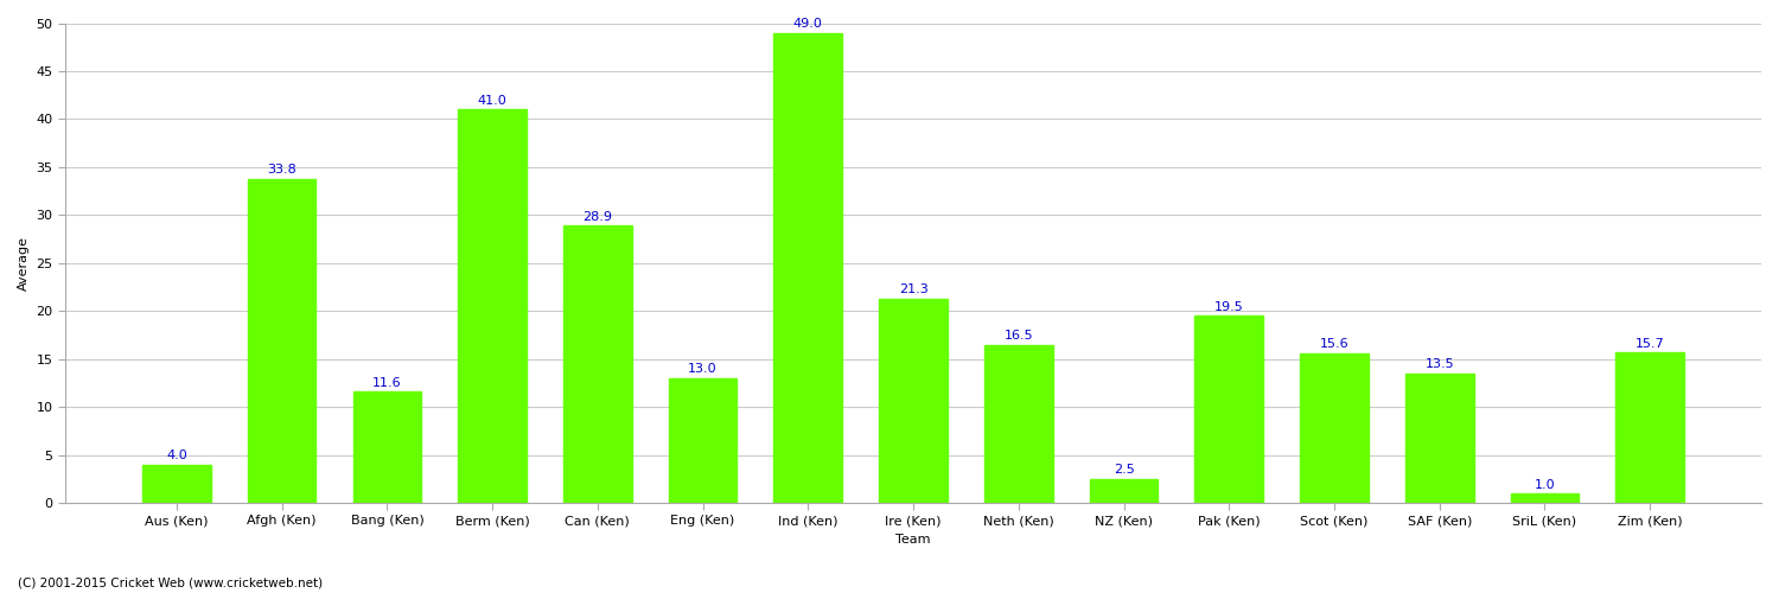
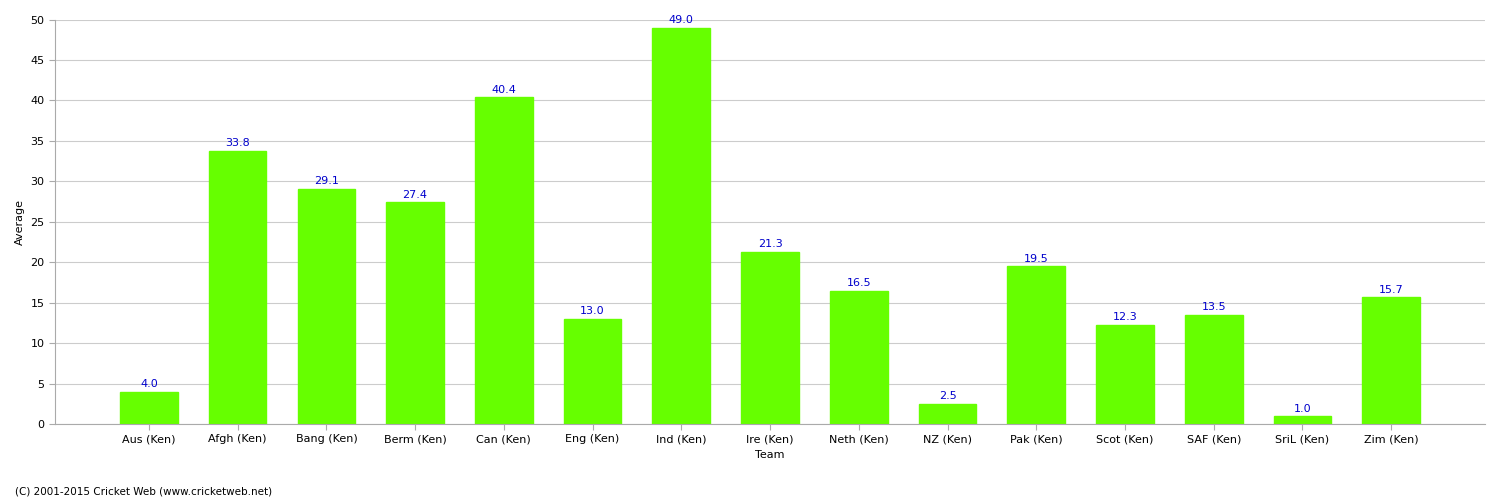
Bang (Ken): 11.6 -> 29.1
Berm (Ken): 41.0 -> 27.4
Can (Ken): 28.9 -> 40.4
Scot (Ken): 15.6 -> 12.3
